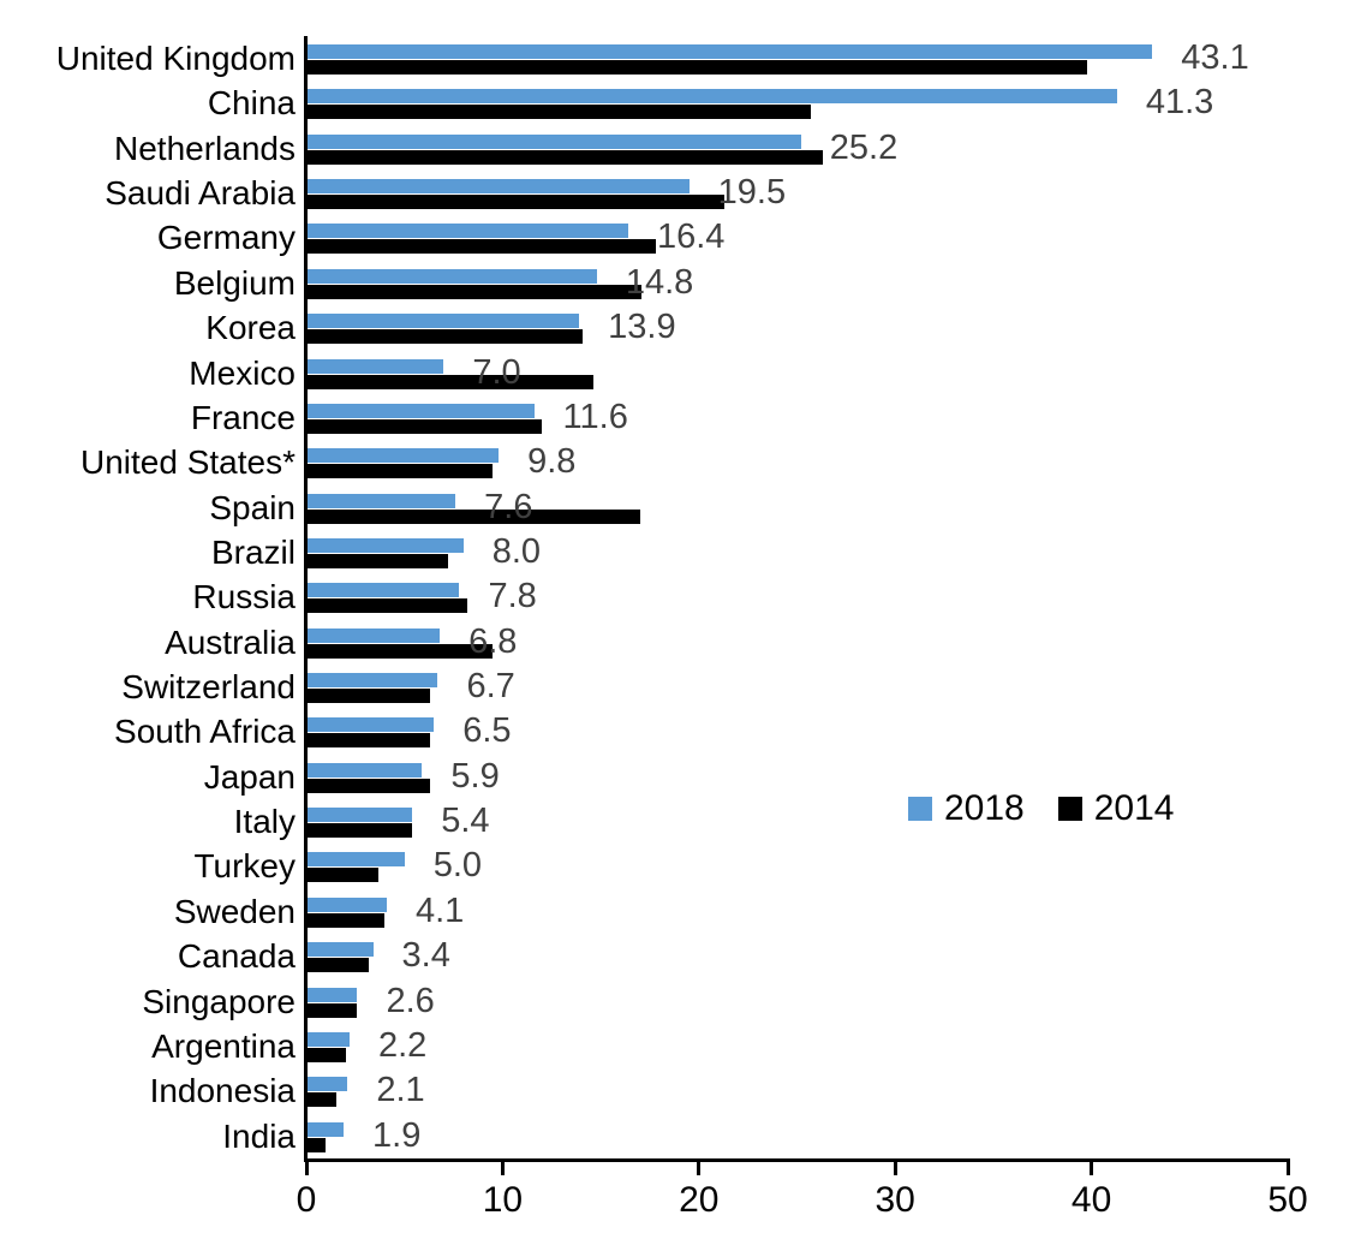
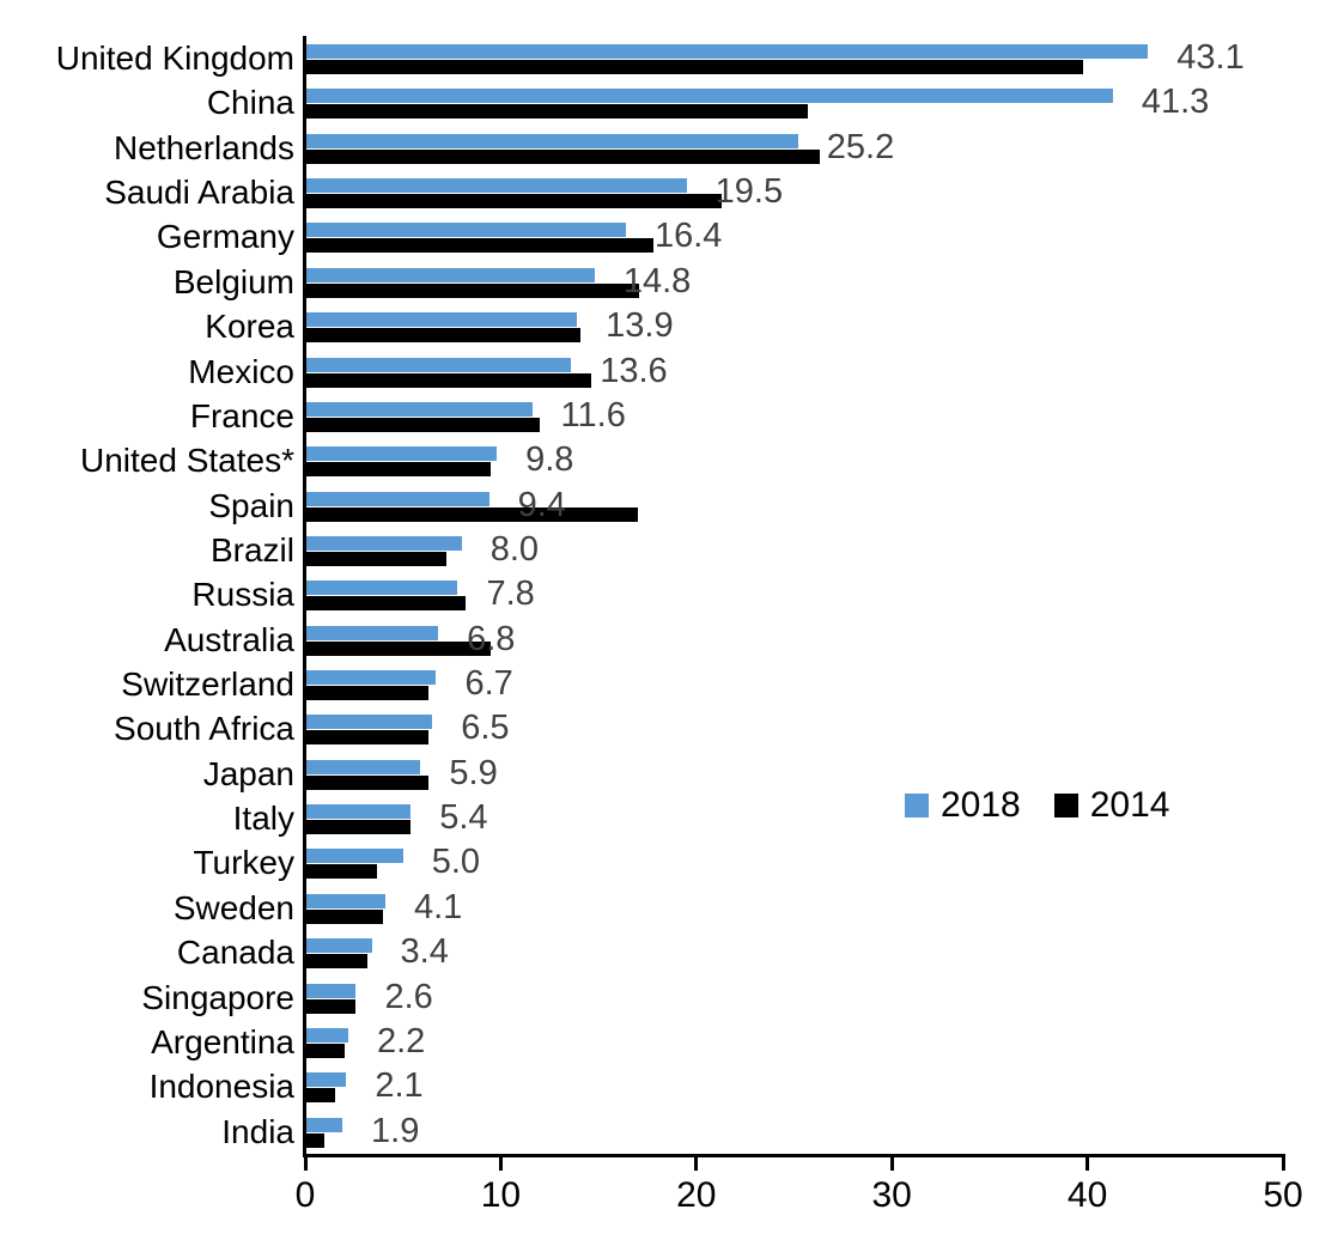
2018/Mexico: 7.0 -> 13.6
2018/Spain: 7.6 -> 9.4
